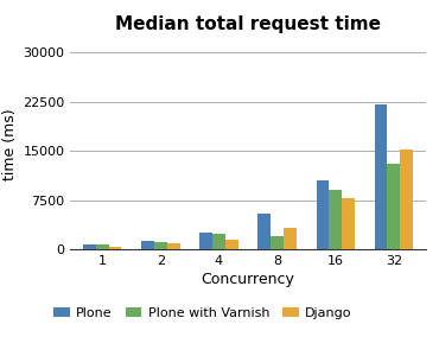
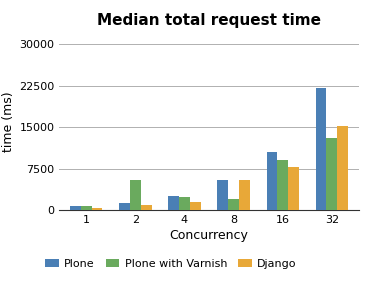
Plone with Varnish/2: 1100 -> 5400
Django/8: 3200 -> 5400
